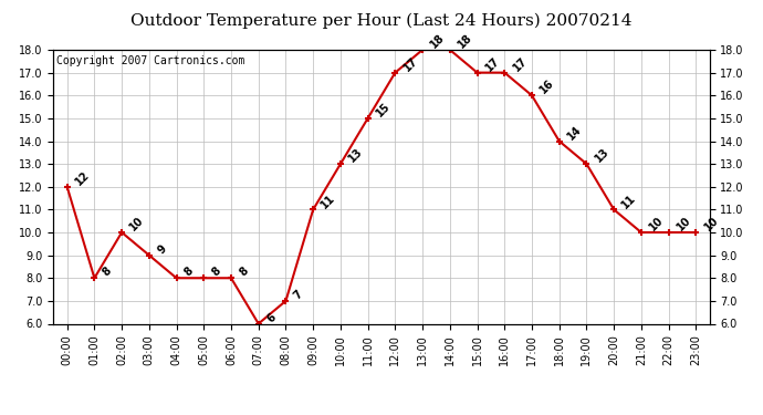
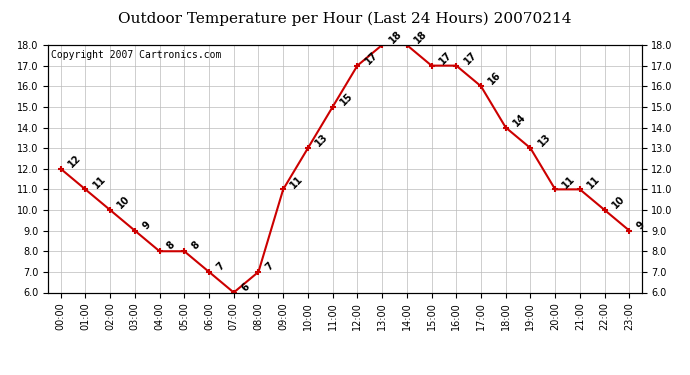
01:00: 8 -> 11
06:00: 8 -> 7
21:00: 10 -> 11
23:00: 10 -> 9
